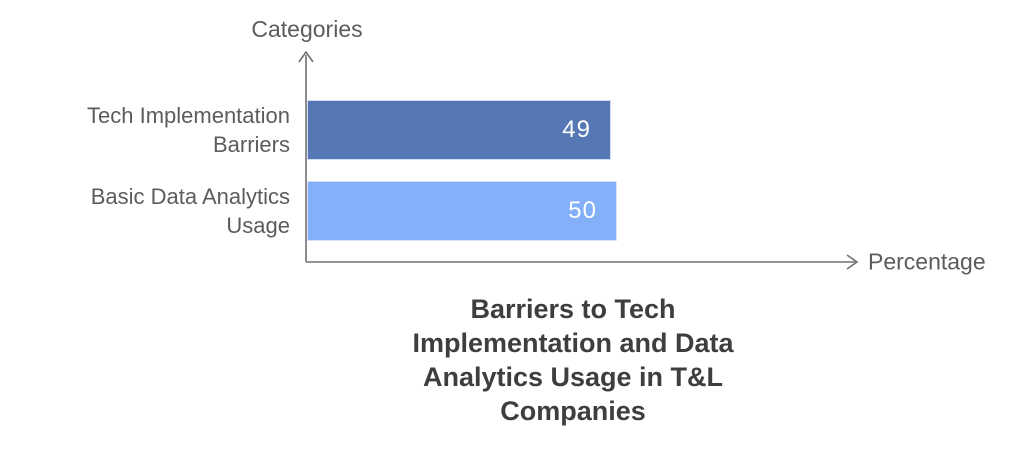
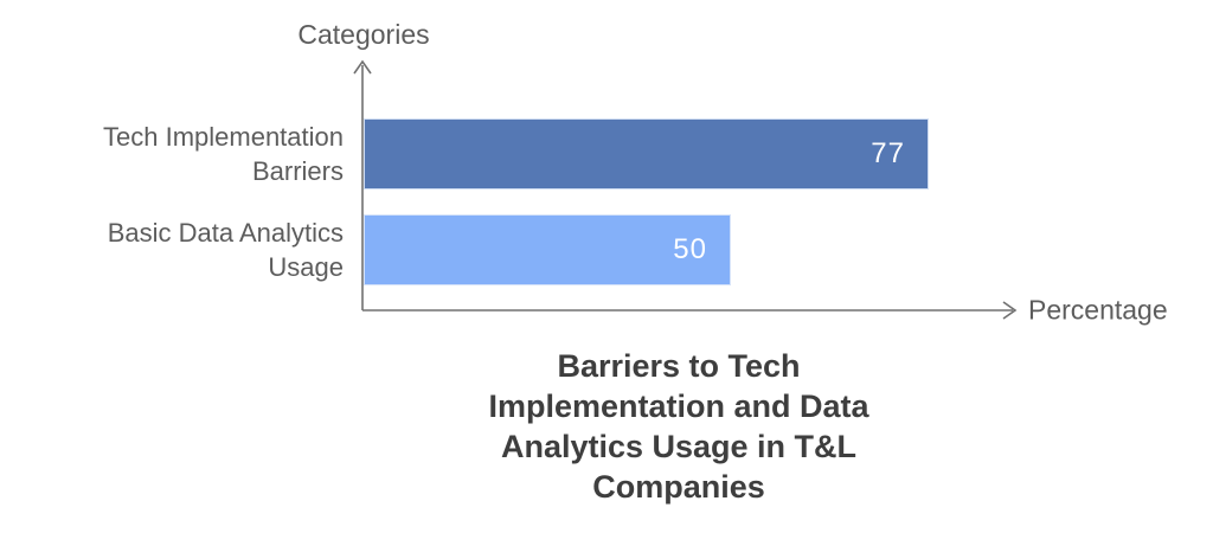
Tech Implementation Barriers: 49 -> 77
